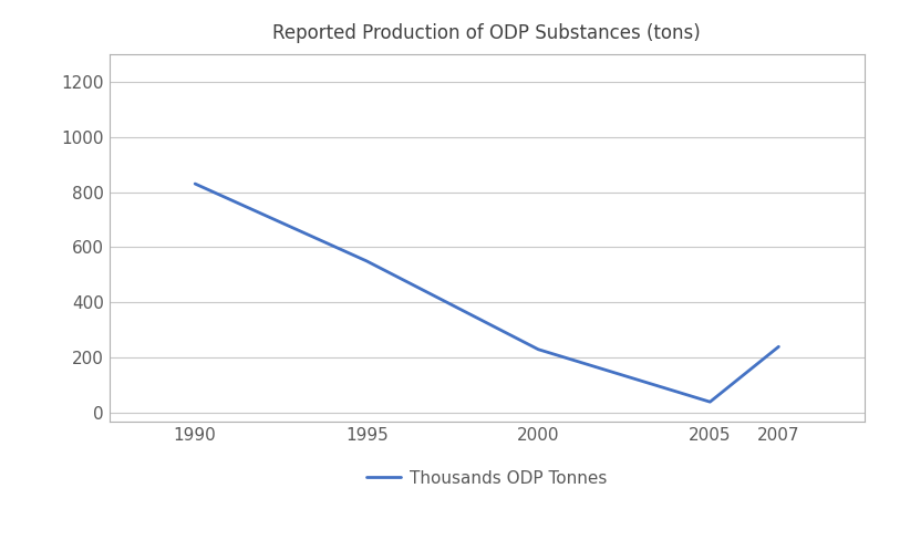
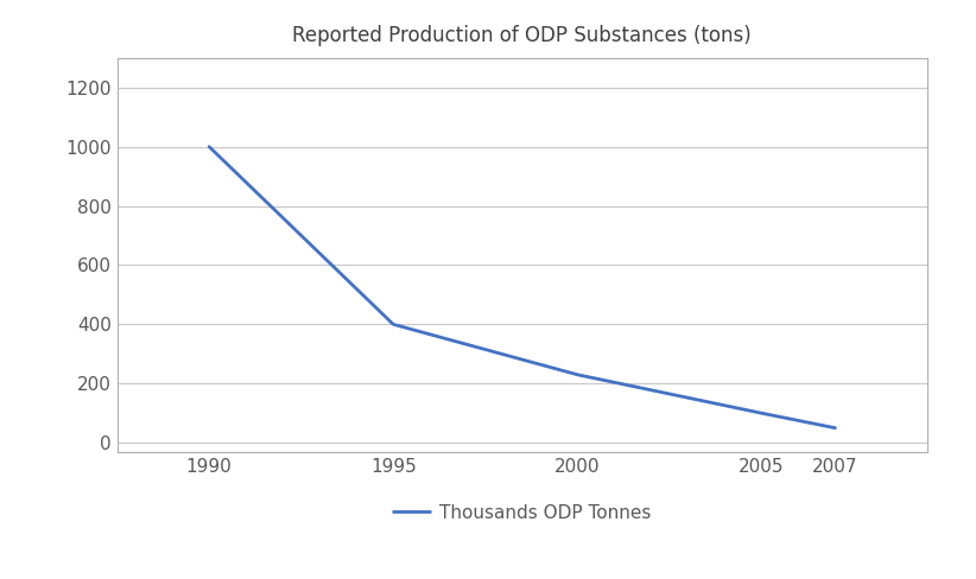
1990: 830 -> 1000
1995: 550 -> 400
2005: 40 -> 100
2007: 240 -> 50
